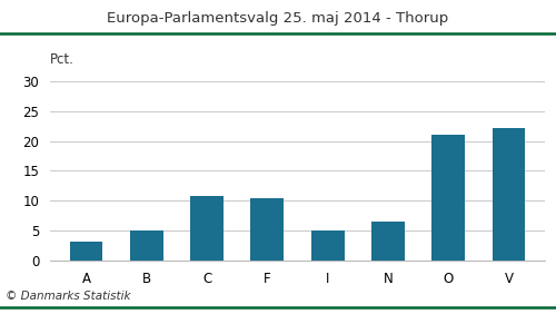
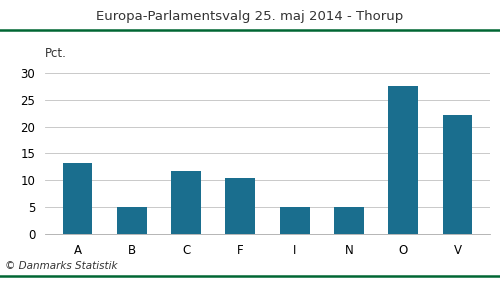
A: 3.2 -> 13.3
C: 10.8 -> 11.8
N: 6.6 -> 5.0
O: 21.0 -> 27.5
